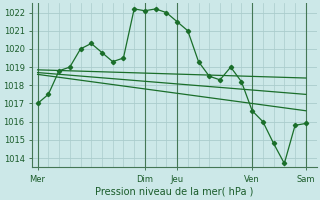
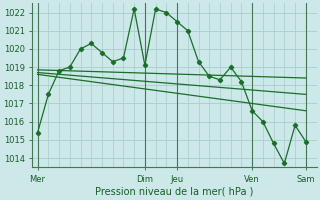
Mer: 1017.0 -> 1015.4
Dim: 1022.1 -> 1019.1
Sam: 1015.9 -> 1014.9
